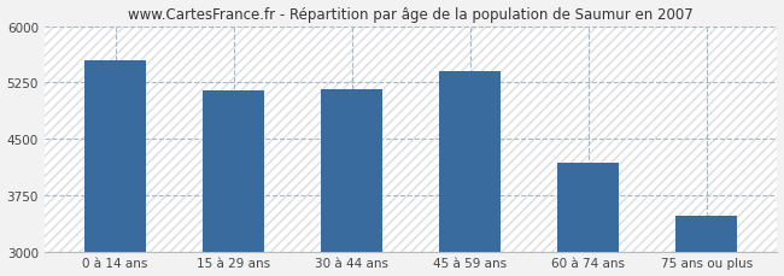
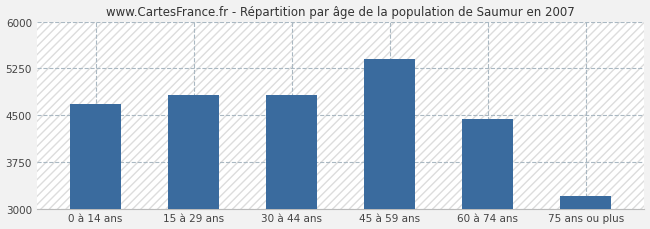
0 à 14 ans: 5540 -> 4680
15 à 29 ans: 5140 -> 4820
30 à 44 ans: 5160 -> 4820
60 à 74 ans: 4180 -> 4430
75 ans ou plus: 3480 -> 3200
